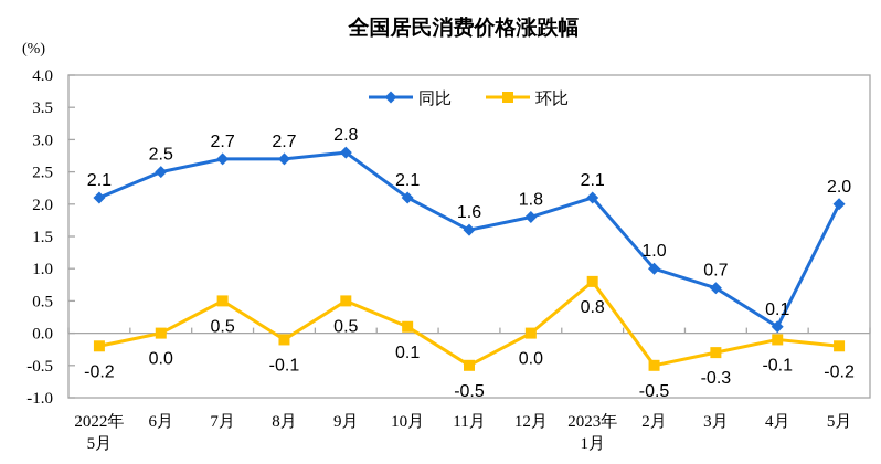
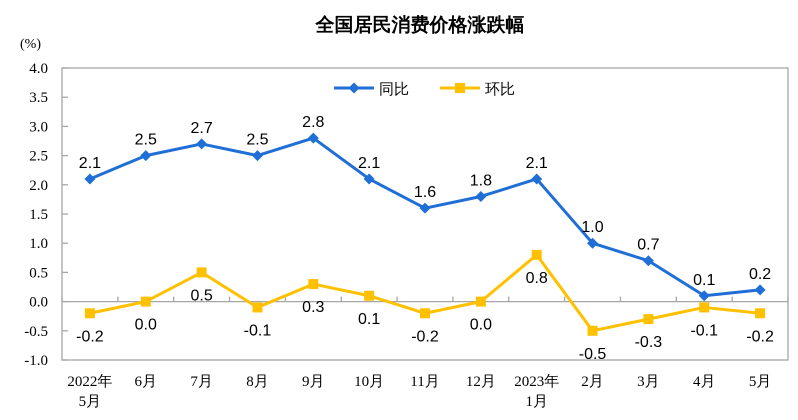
同比/8月: 2.7 -> 2.5
环比/9月: 0.5 -> 0.3
环比/11月: -0.5 -> -0.2
同比/5月: 2.0 -> 0.2
